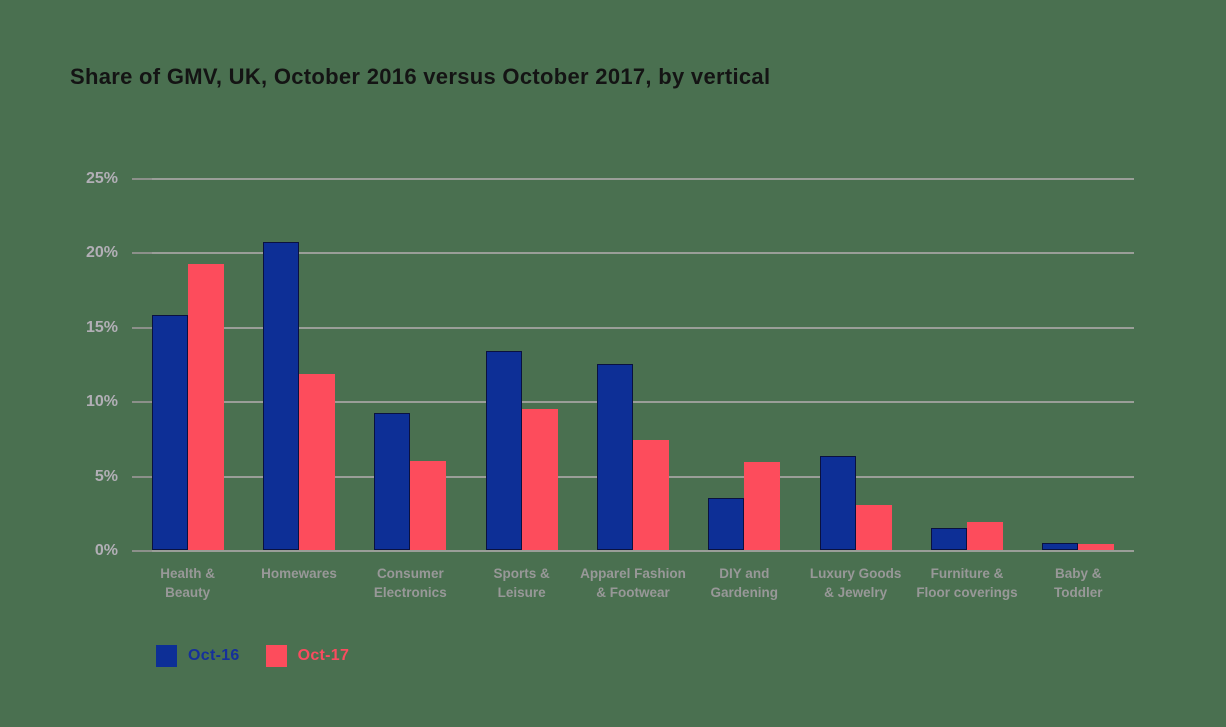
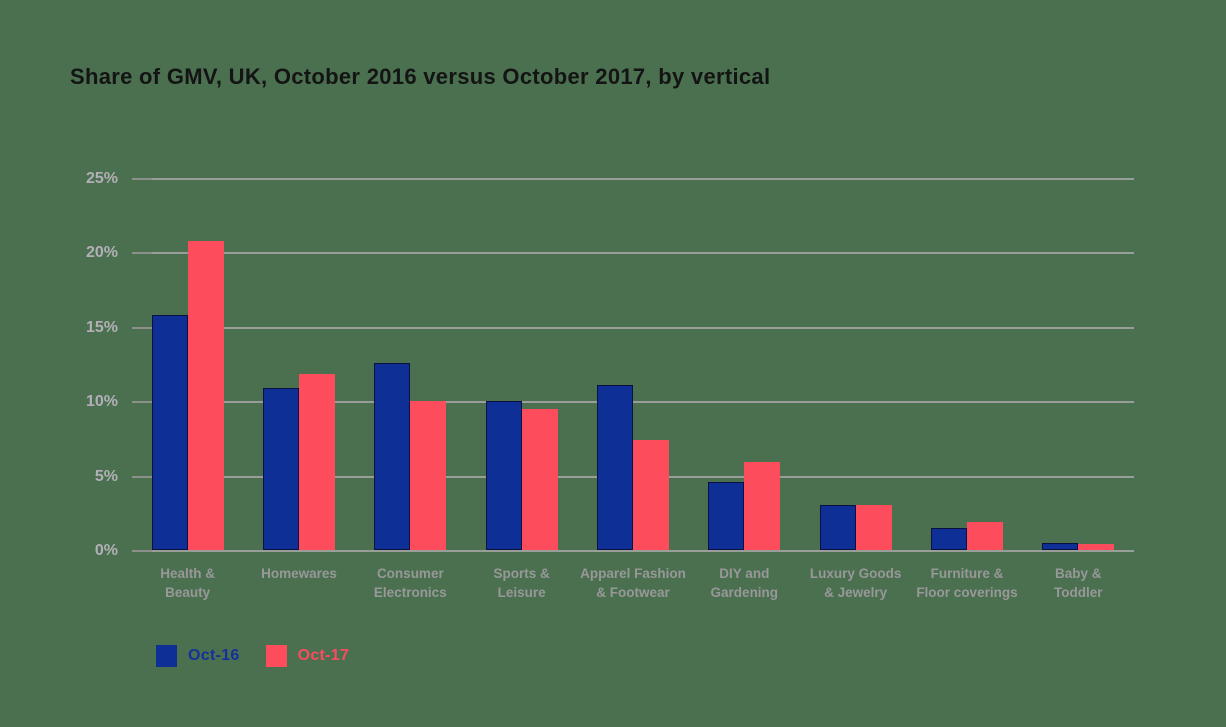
Oct-17/Health & Beauty: 19.2% -> 20.8%
Oct-16/Homewares: 20.7% -> 10.9%
Oct-16/Consumer Electronics: 9.2% -> 12.6%
Oct-17/Consumer Electronics: 6.0% -> 10.0%
Oct-16/Sports & Leisure: 13.4% -> 10.0%
Oct-16/Apparel Fashion & Footwear: 12.5% -> 11.1%
Oct-16/DIY and Gardening: 3.5% -> 4.6%
Oct-16/Luxury Goods & Jewelry: 6.3% -> 3.0%
